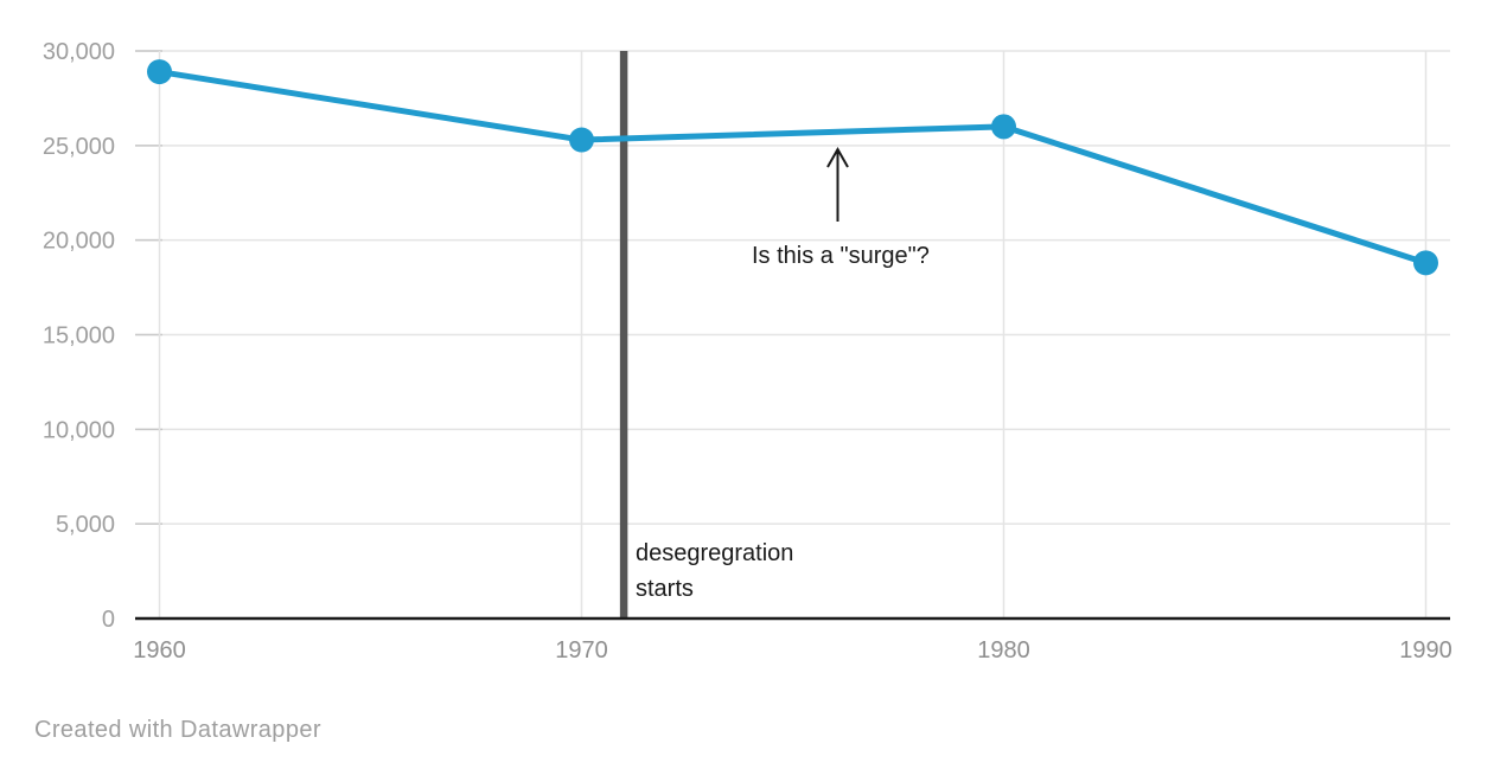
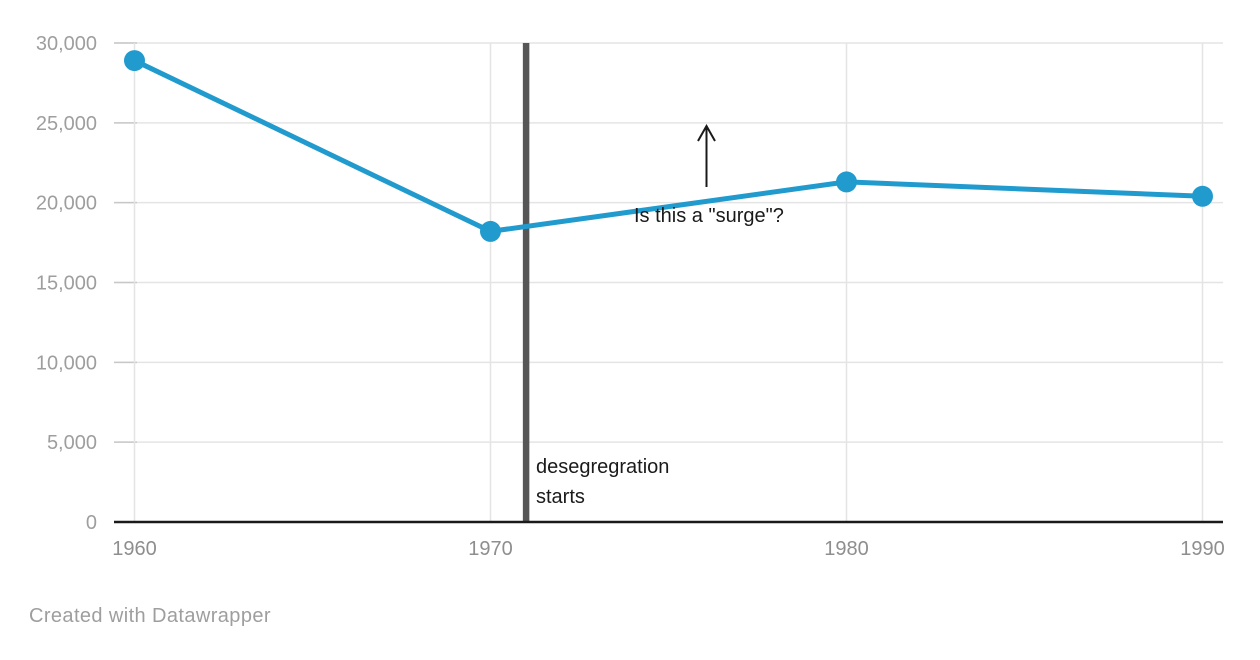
1970: 25300 -> 18200
1980: 26000 -> 21300
1990: 18800 -> 20400
